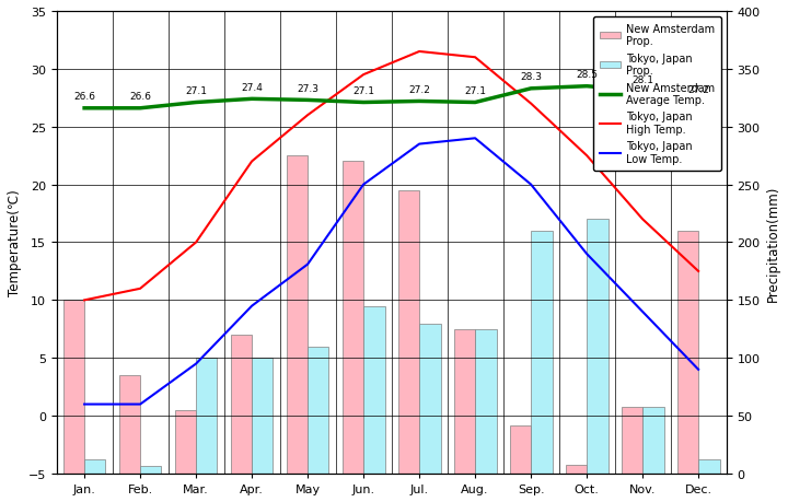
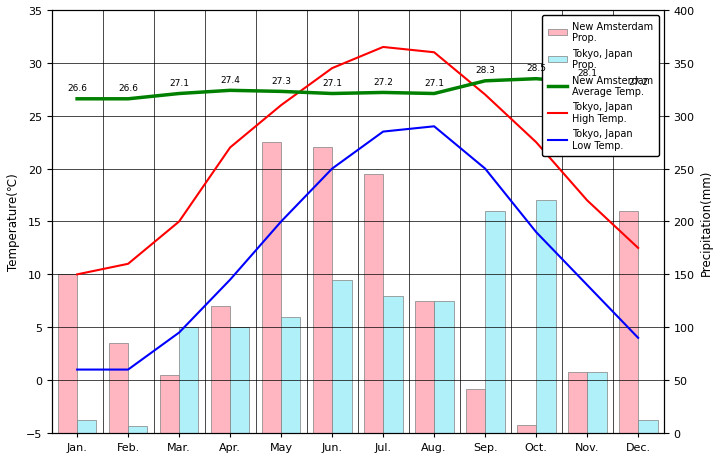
Tokyo, Japan Low Temp./May: 13.1 -> 15.0
